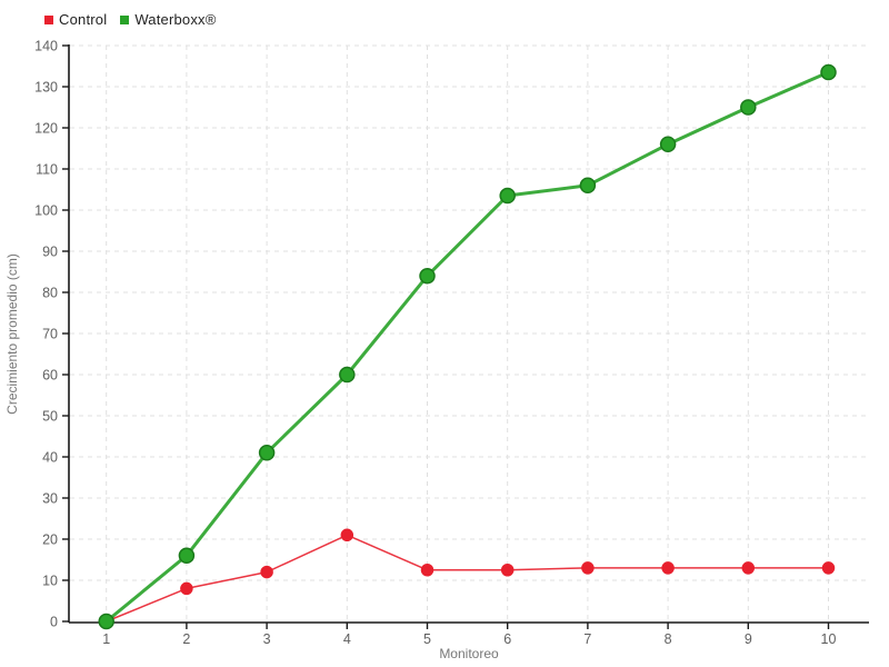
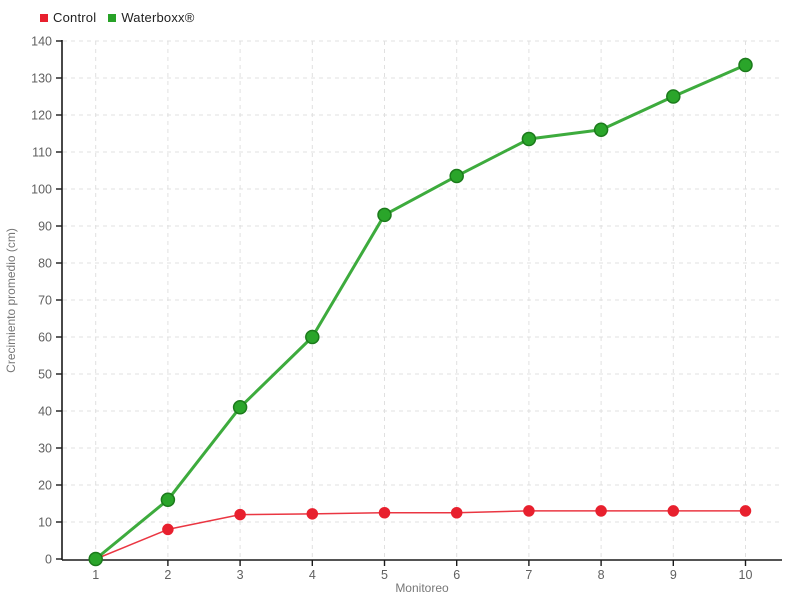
Control/4: 21 -> 12
Waterboxx®/5: 84 -> 93
Waterboxx®/7: 106 -> 114
